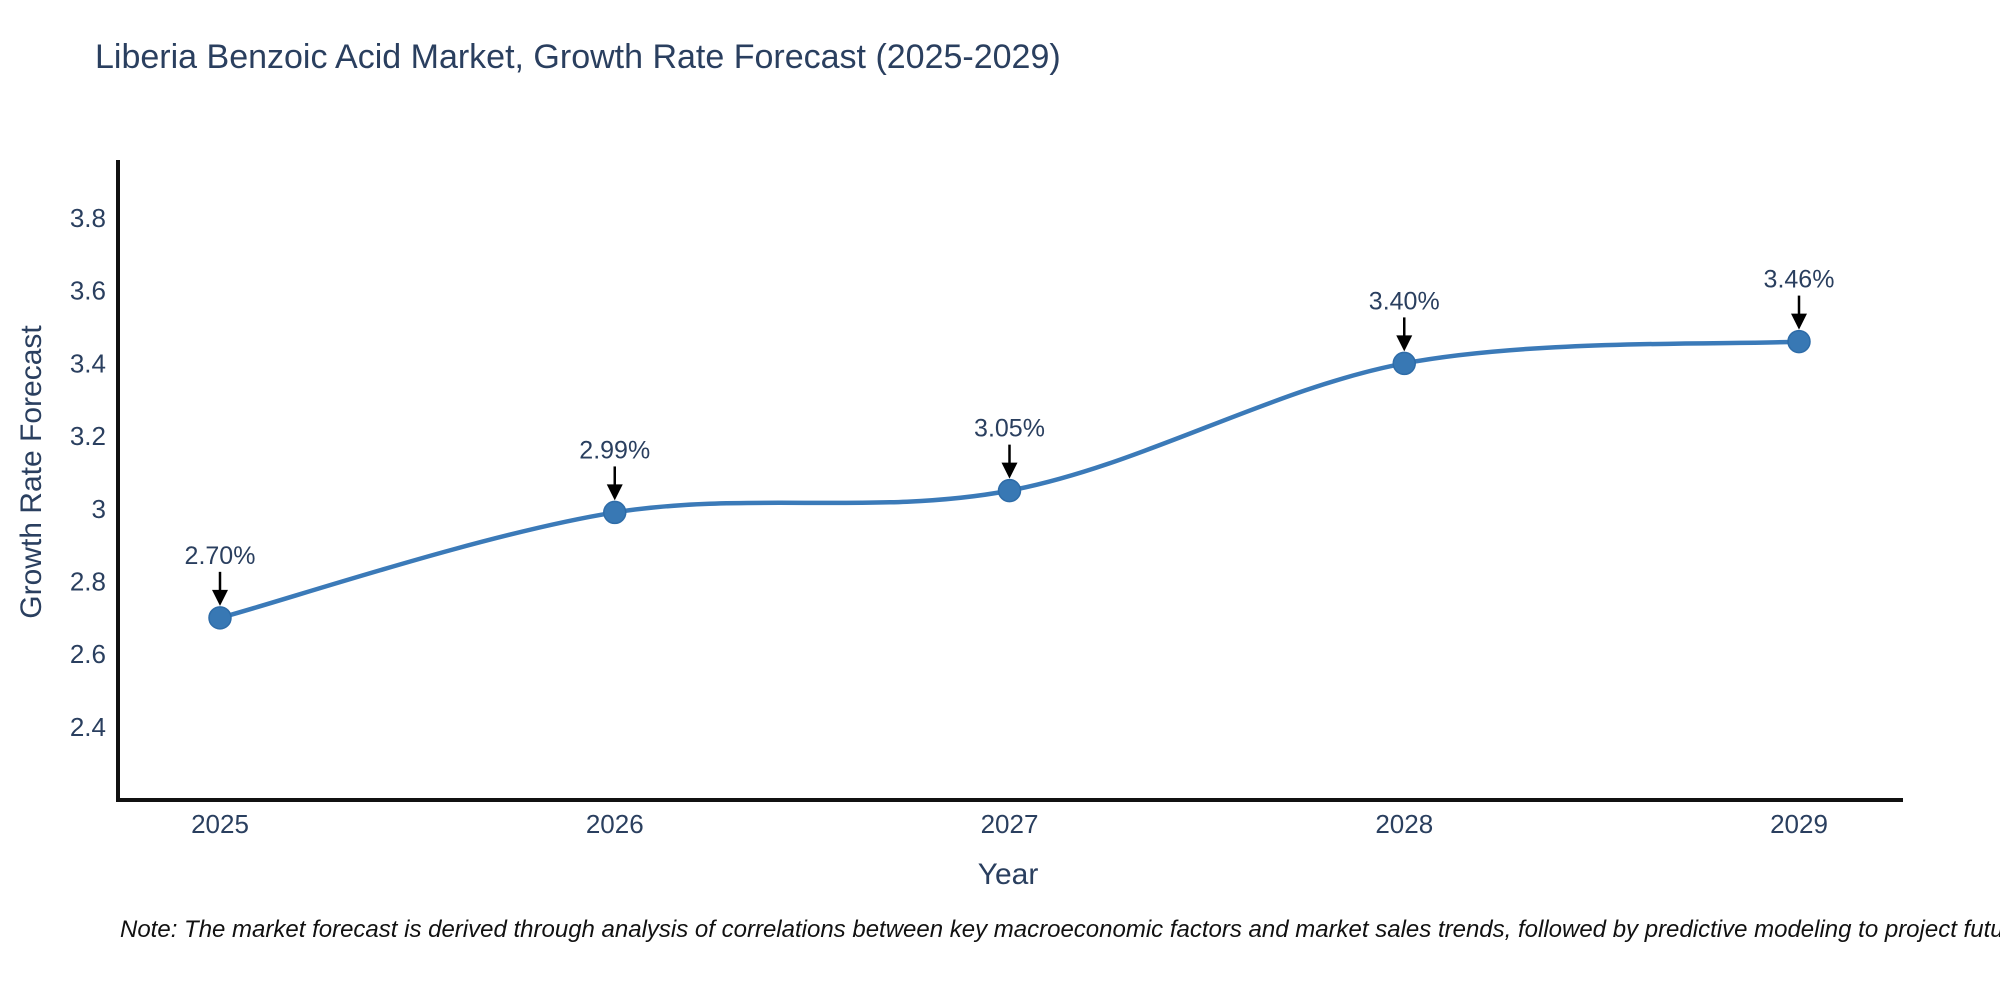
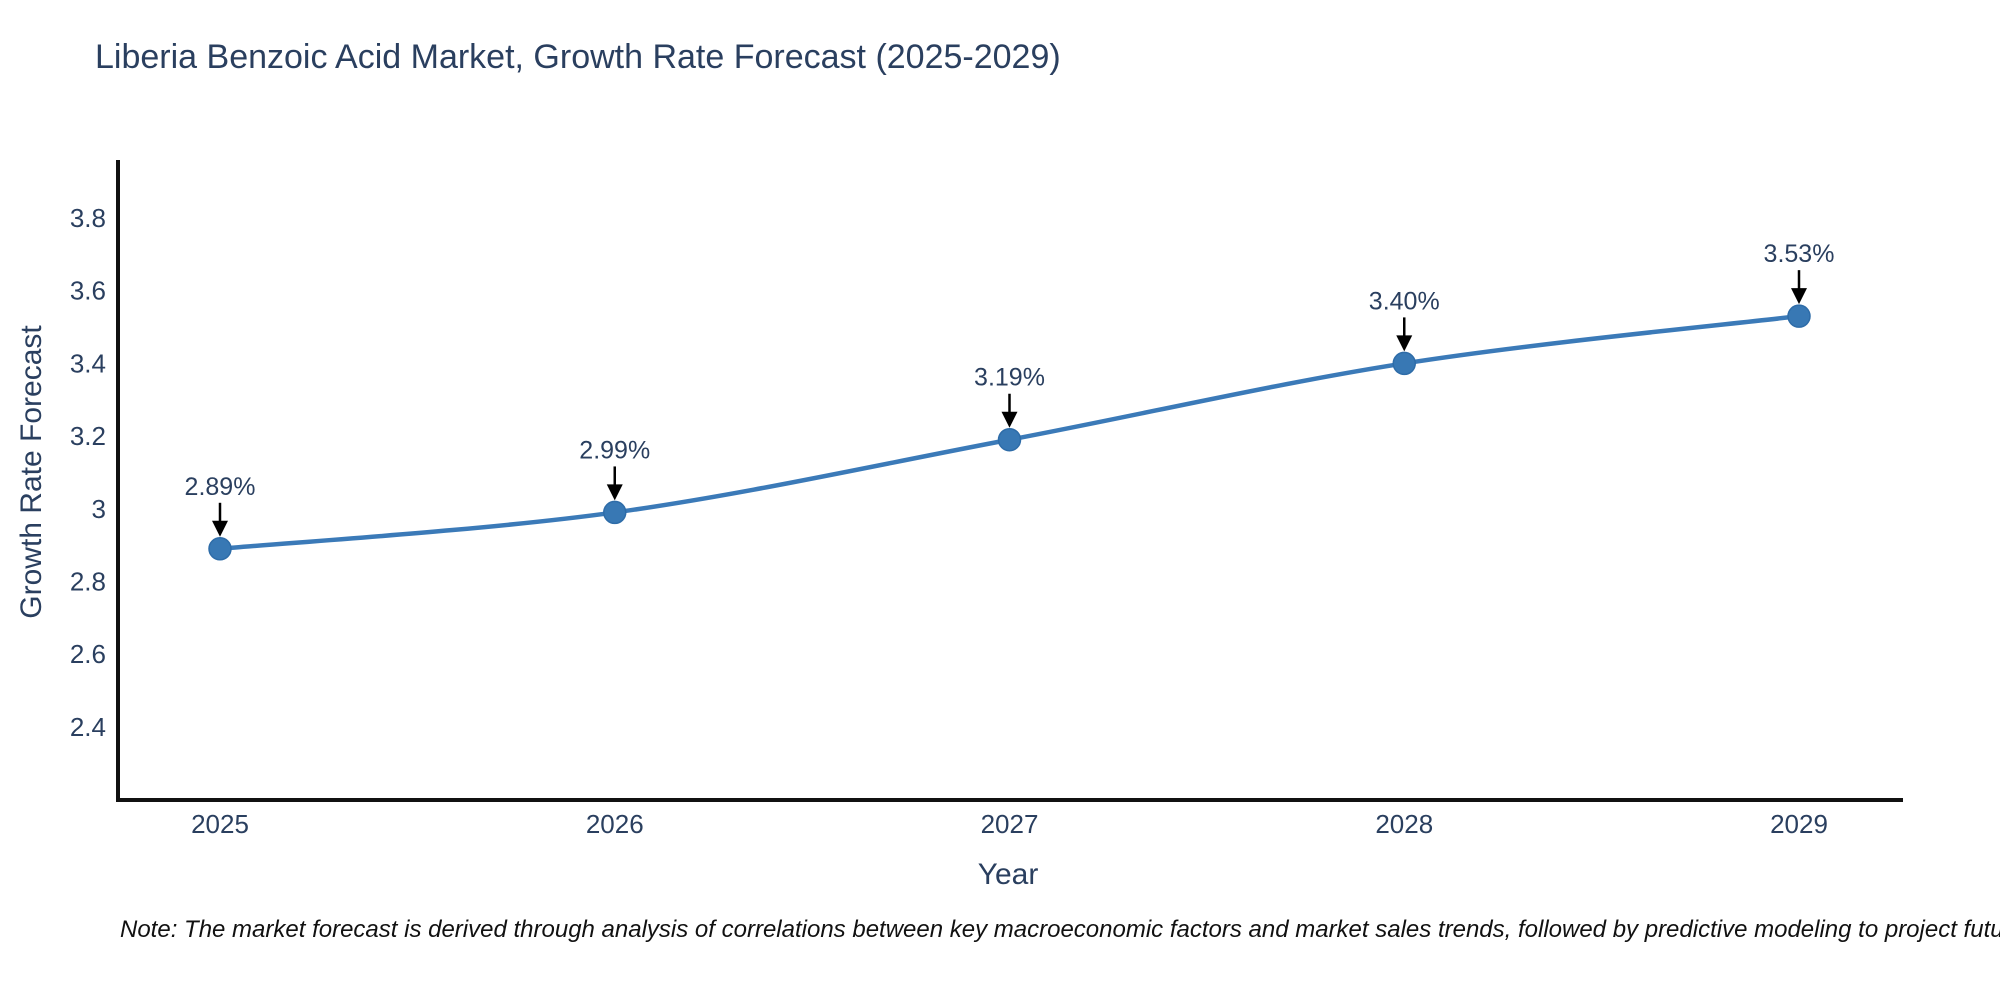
2025: 2.70% -> 2.89%
2027: 3.05% -> 3.19%
2029: 3.46% -> 3.53%
